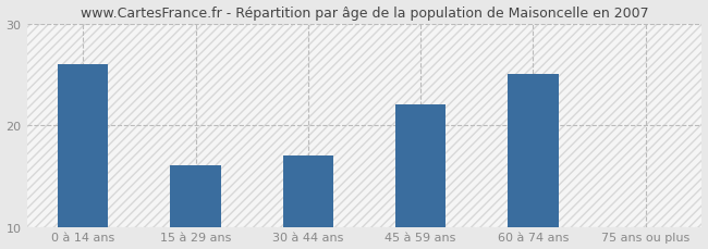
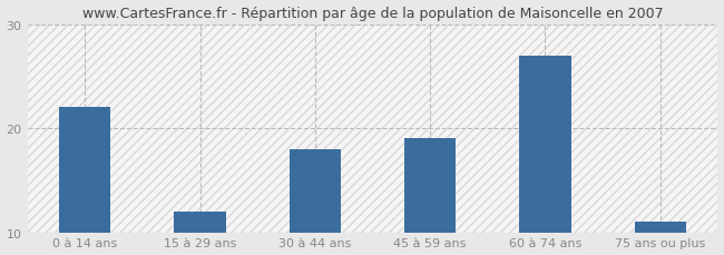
0 à 14 ans: 26 -> 22
15 à 29 ans: 16 -> 12
30 à 44 ans: 17 -> 18
45 à 59 ans: 22 -> 19
60 à 74 ans: 25 -> 27
75 ans ou plus: 10 -> 11
